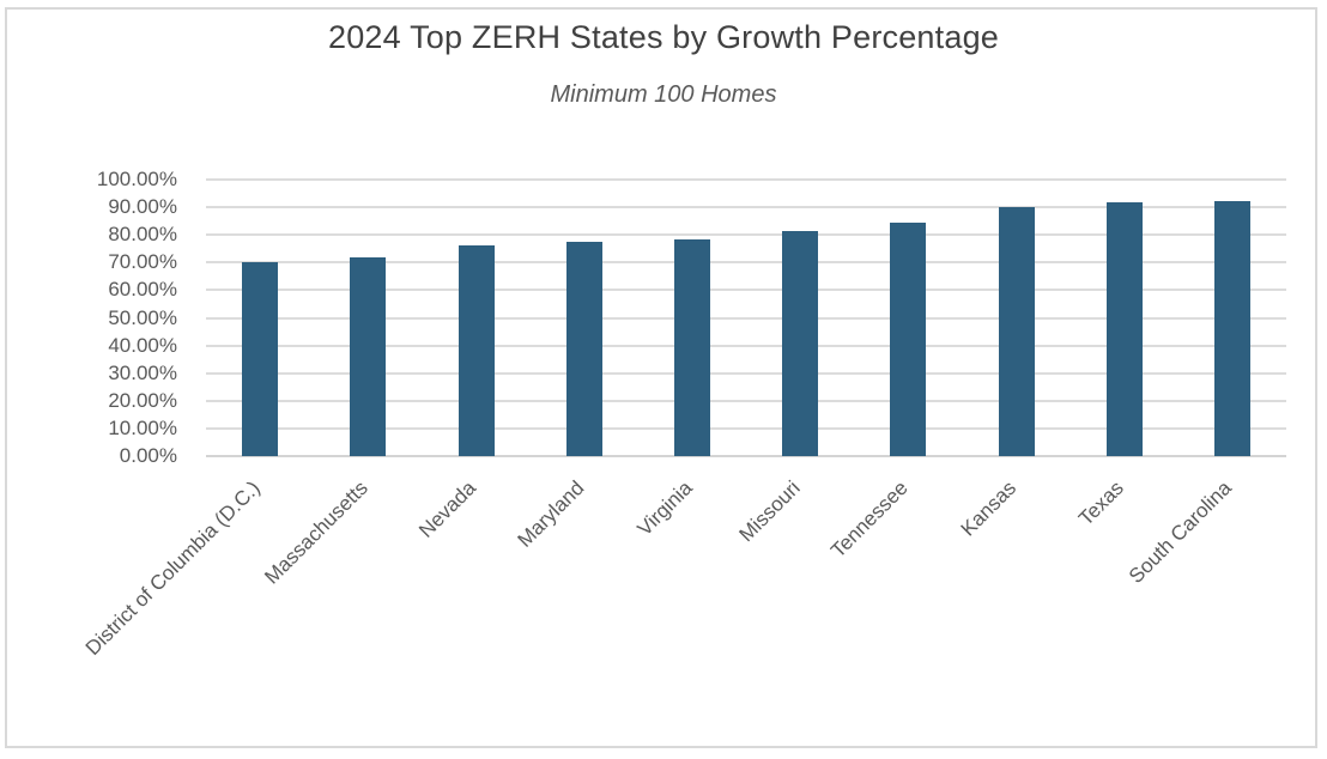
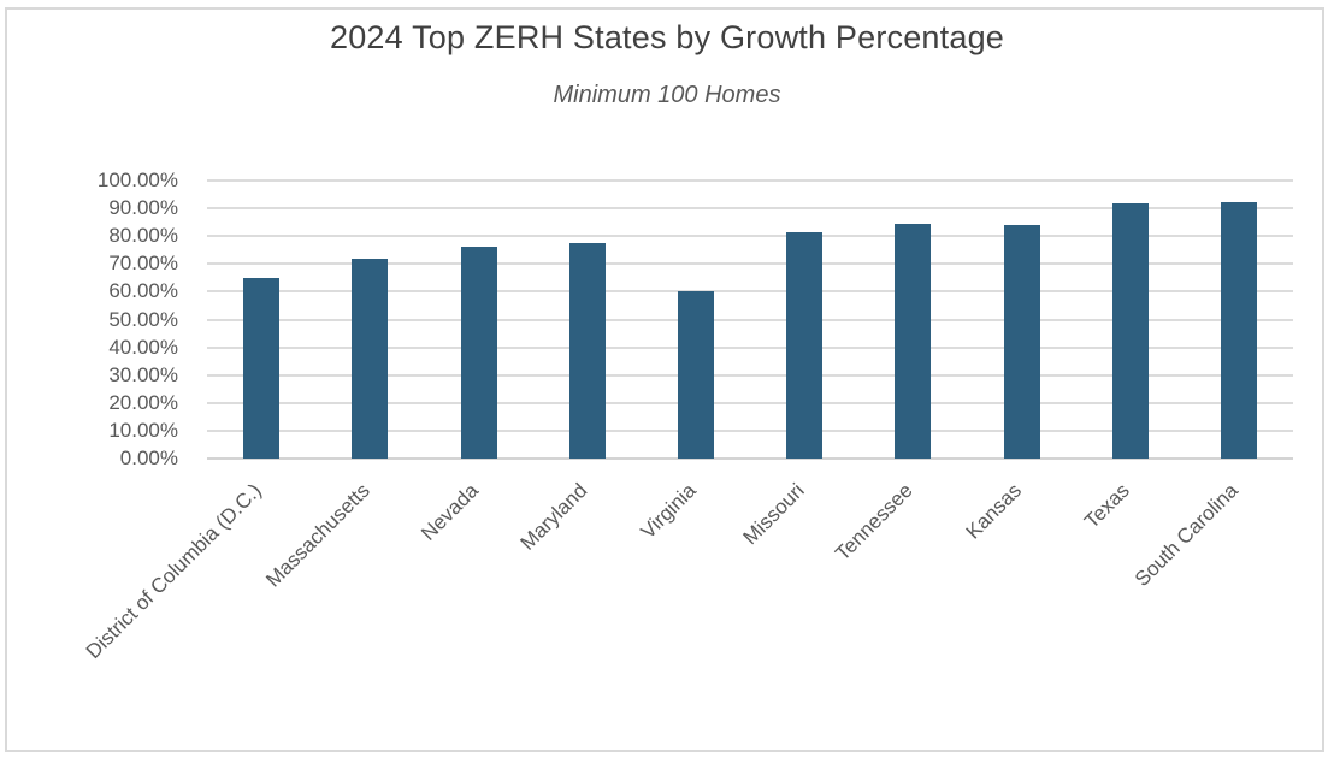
District of Columbia (D.C.): 70% -> 65%
Virginia: 78% -> 60%
Kansas: 90% -> 84%
